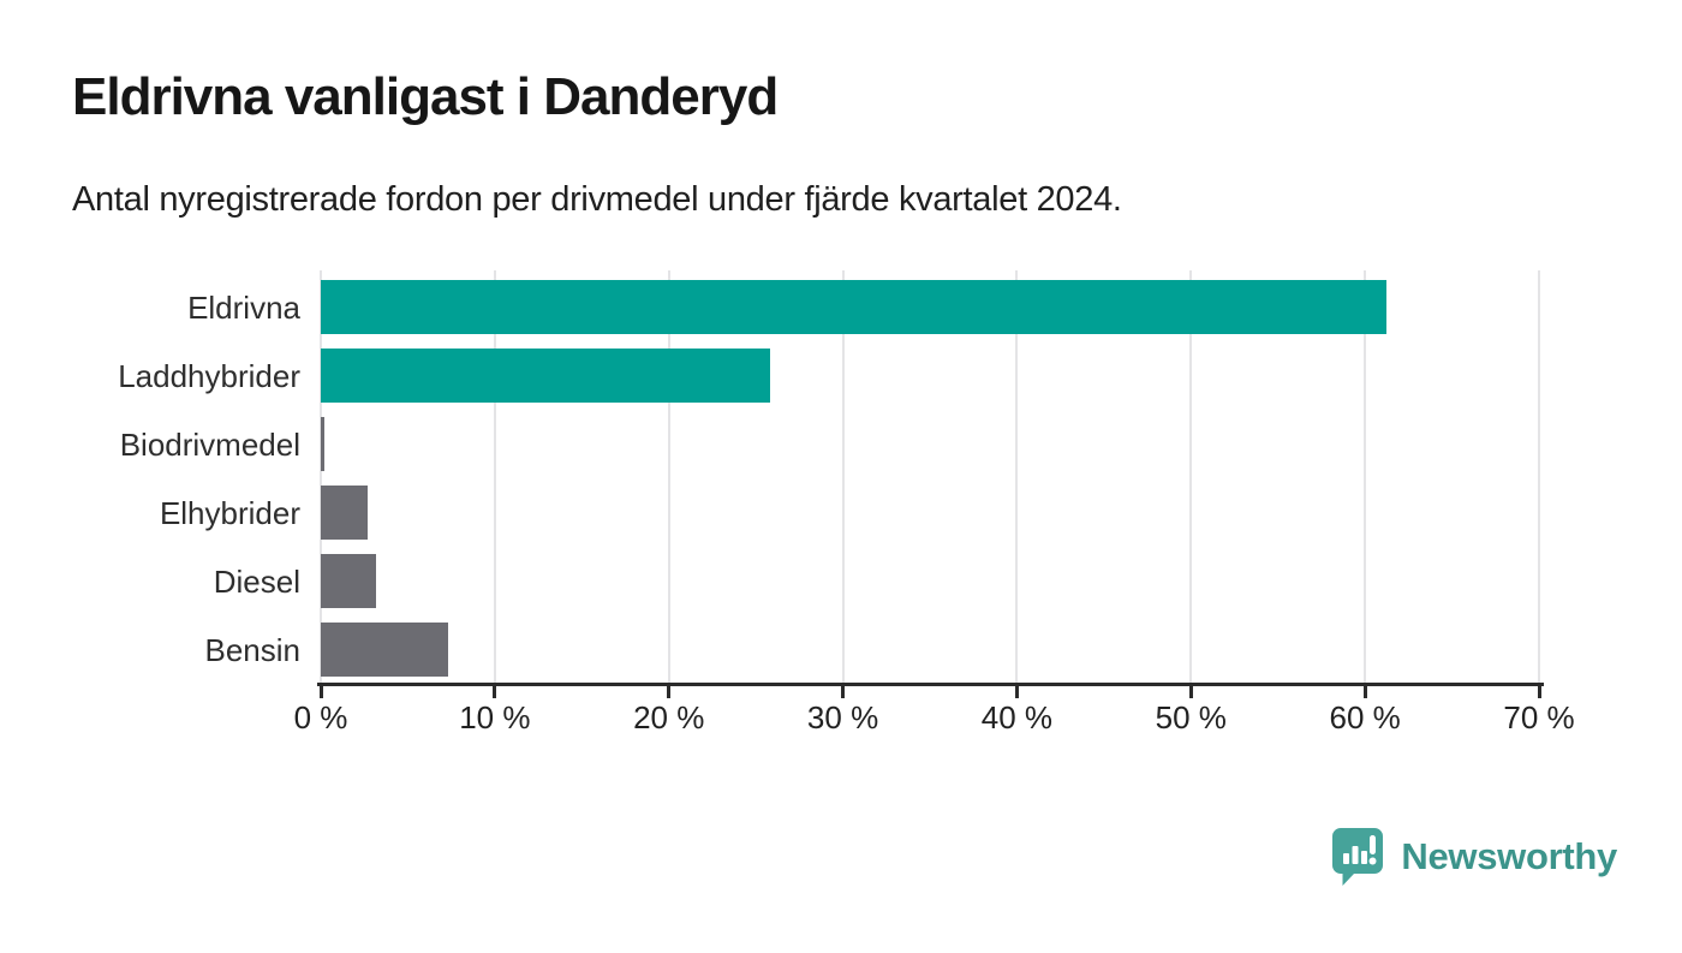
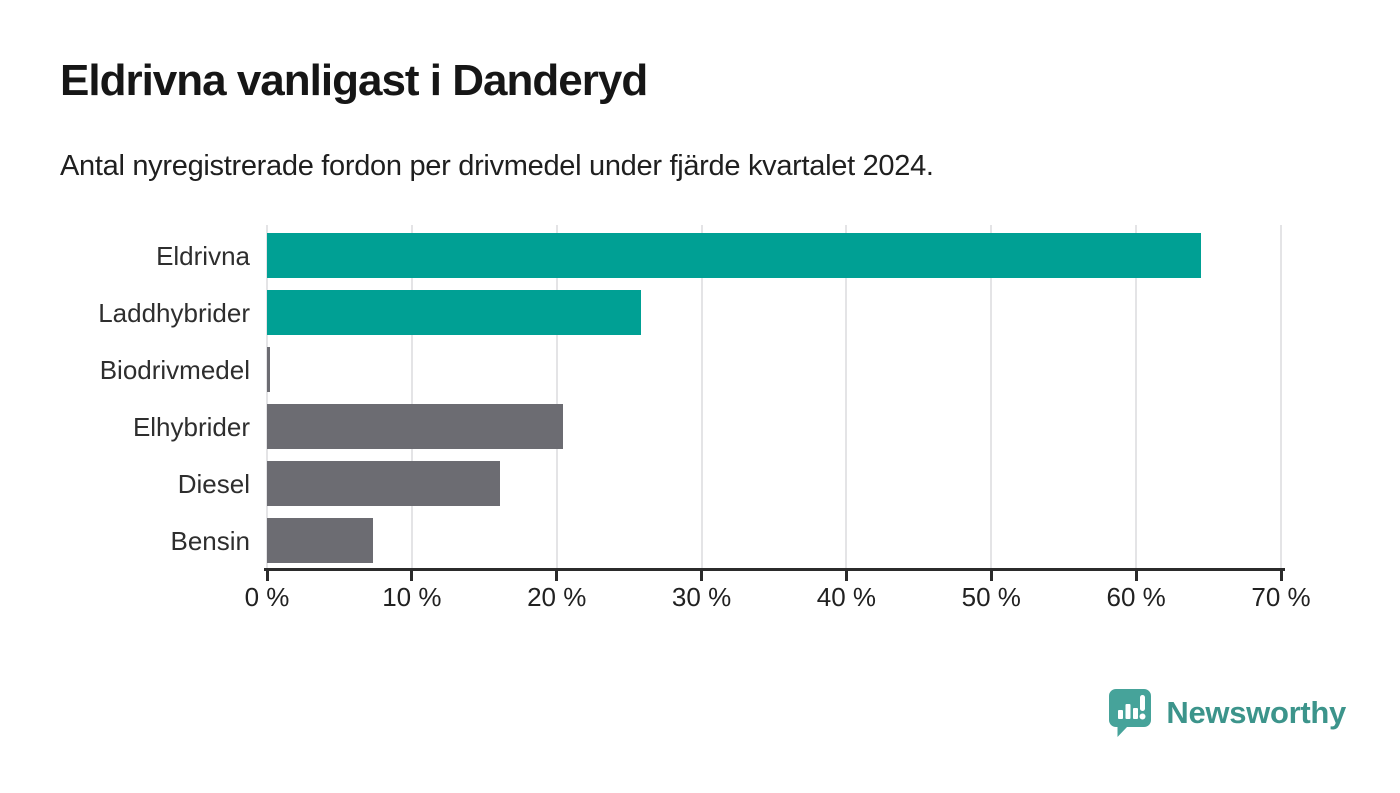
Eldrivna: 61.2% -> 64.5%
Elhybrider: 2.7% -> 20.4%
Diesel: 3.2% -> 16.1%
